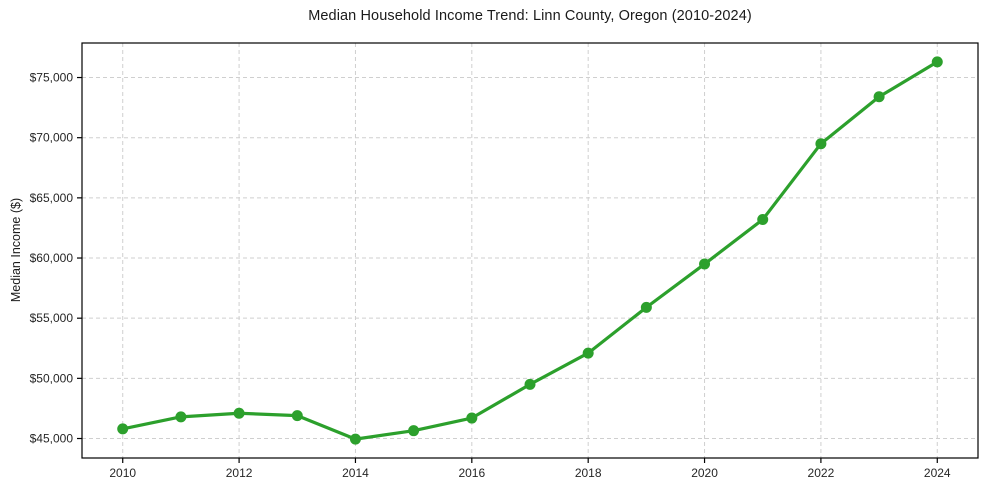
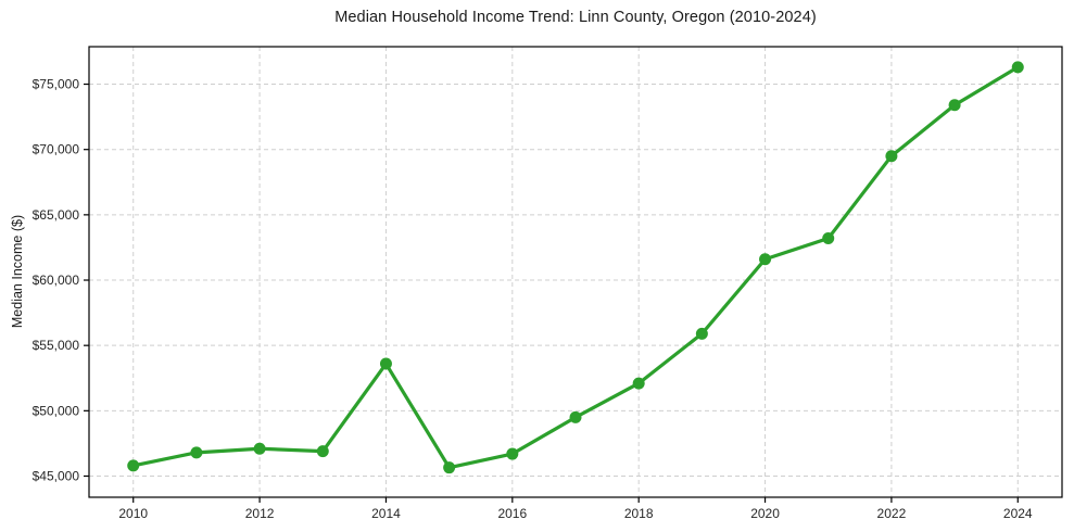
2014: $45000 -> $53600
2020: $59500 -> $61600
